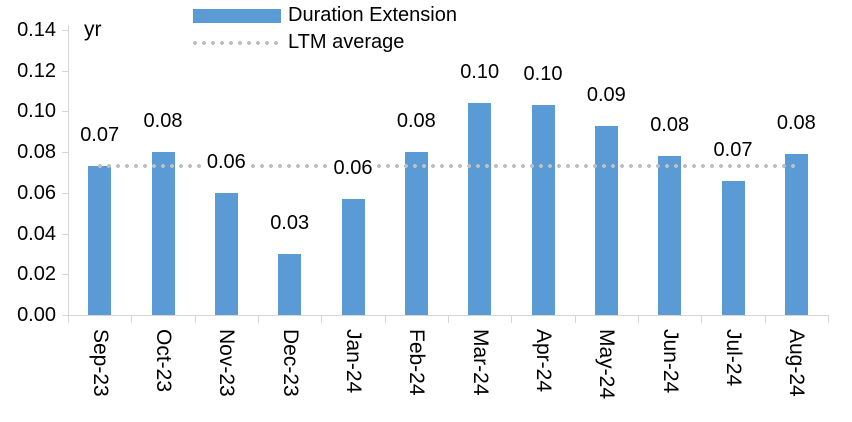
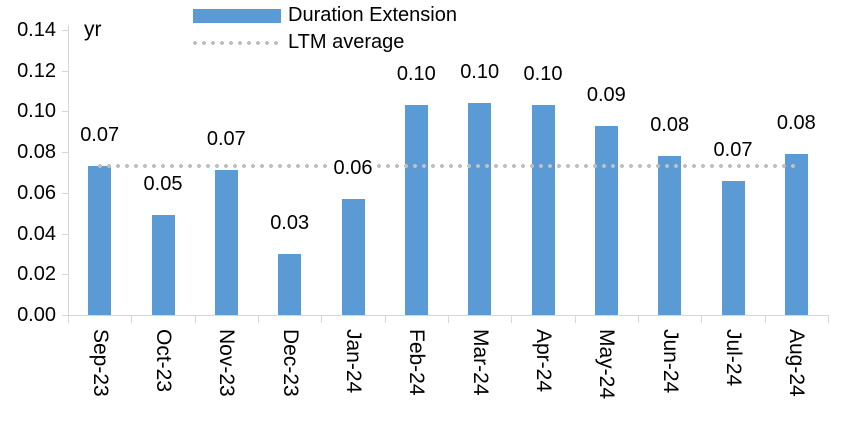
Oct-23: 0.08 -> 0.05
Nov-23: 0.06 -> 0.07
Feb-24: 0.08 -> 0.10
